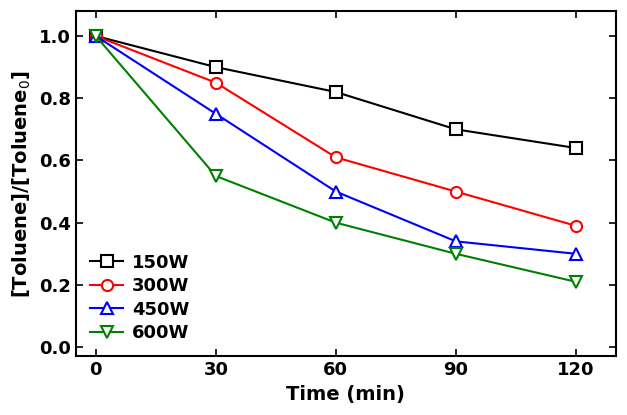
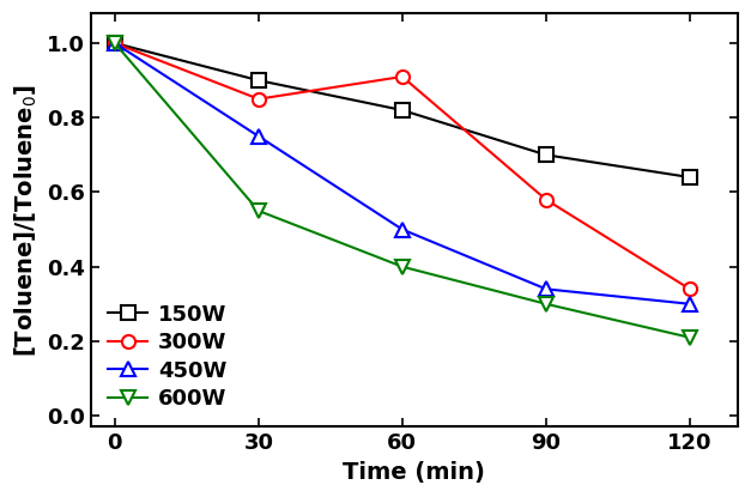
300W/60: 0.61 -> 0.91
300W/90: 0.50 -> 0.58
300W/120: 0.39 -> 0.34
